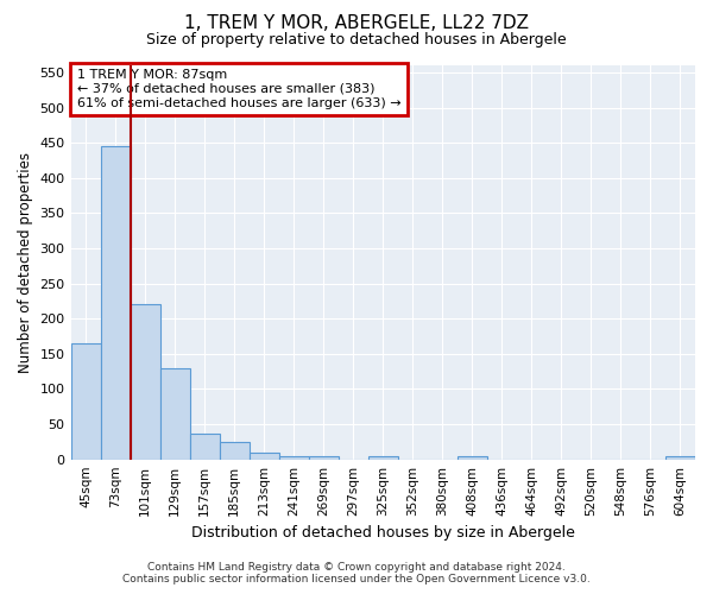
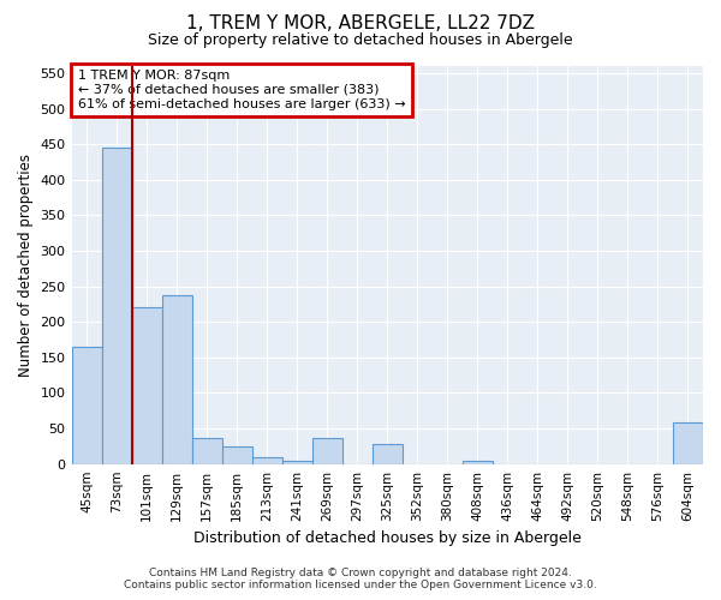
129sqm: 130 -> 238
269sqm: 5 -> 36
325sqm: 5 -> 28
604sqm: 5 -> 58
